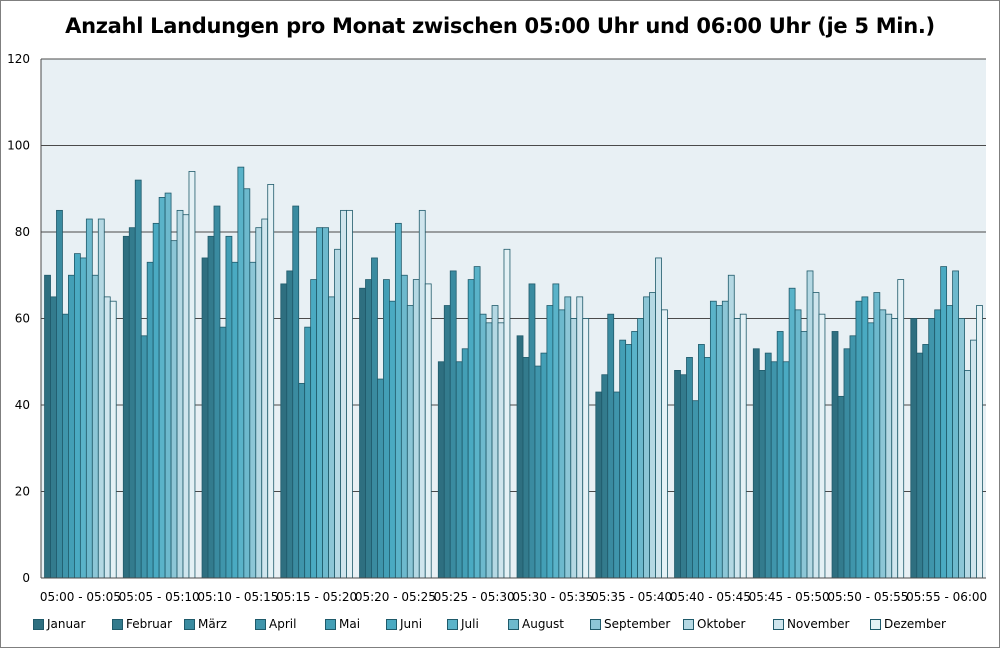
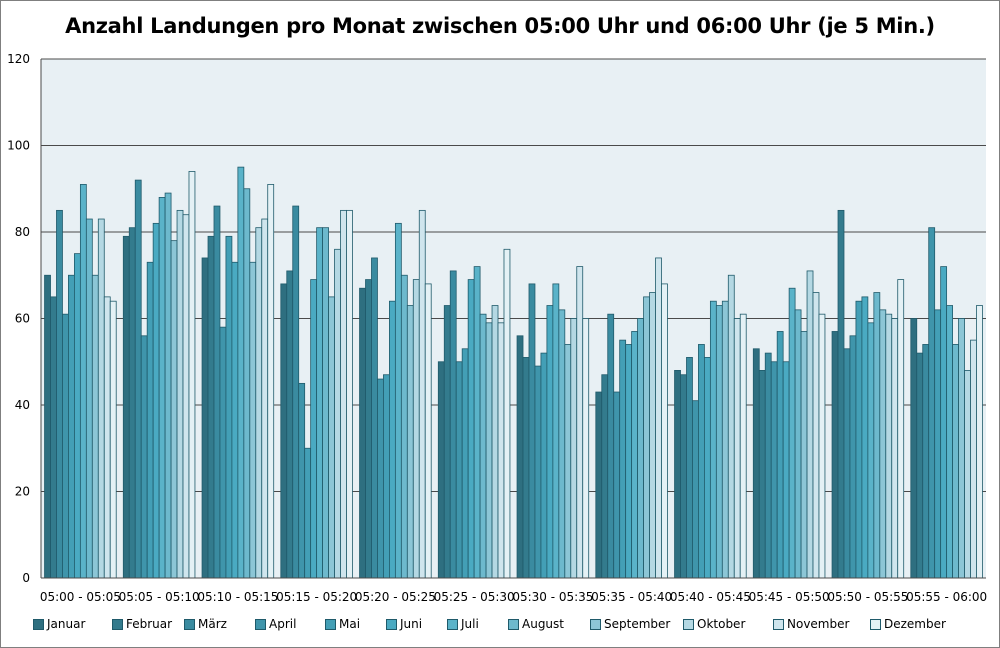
Juli/05:00 - 05:05: 74 -> 91
Mai/05:15 - 05:20: 58 -> 30
Mai/05:20 - 05:25: 69 -> 47
September/05:30 - 05:35: 65 -> 54
November/05:30 - 05:35: 65 -> 72
Dezember/05:35 - 05:40: 62 -> 68
Februar/05:50 - 05:55: 42 -> 85
April/05:55 - 06:00: 60 -> 81
August/05:55 - 06:00: 71 -> 54
